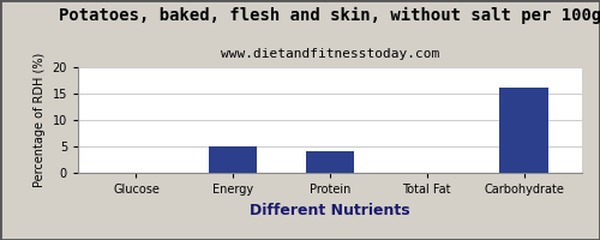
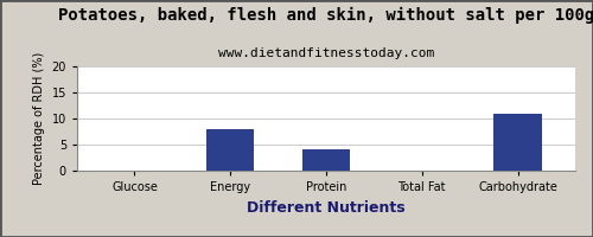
Energy: 5.0 -> 8.0
Carbohydrate: 16.2 -> 11.0
